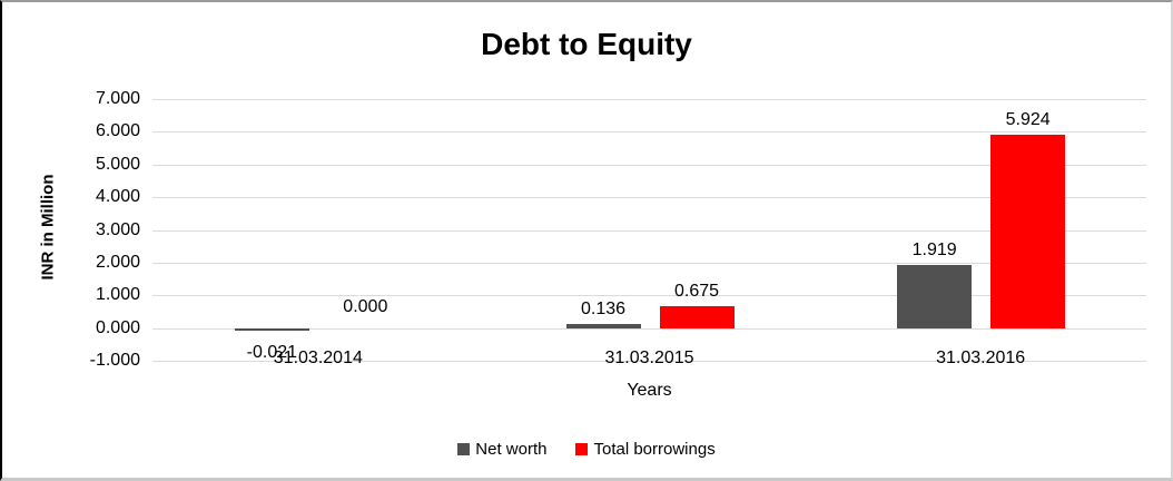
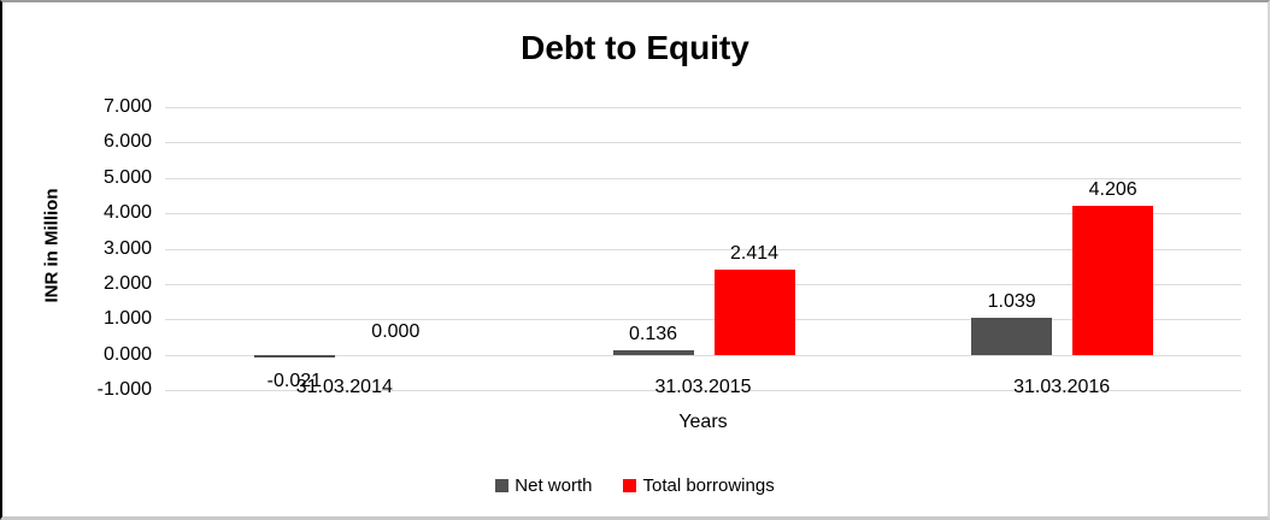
Total borrowings/31.03.2015: 0.675 -> 2.414
Net worth/31.03.2016: 1.919 -> 1.039
Total borrowings/31.03.2016: 5.924 -> 4.206
